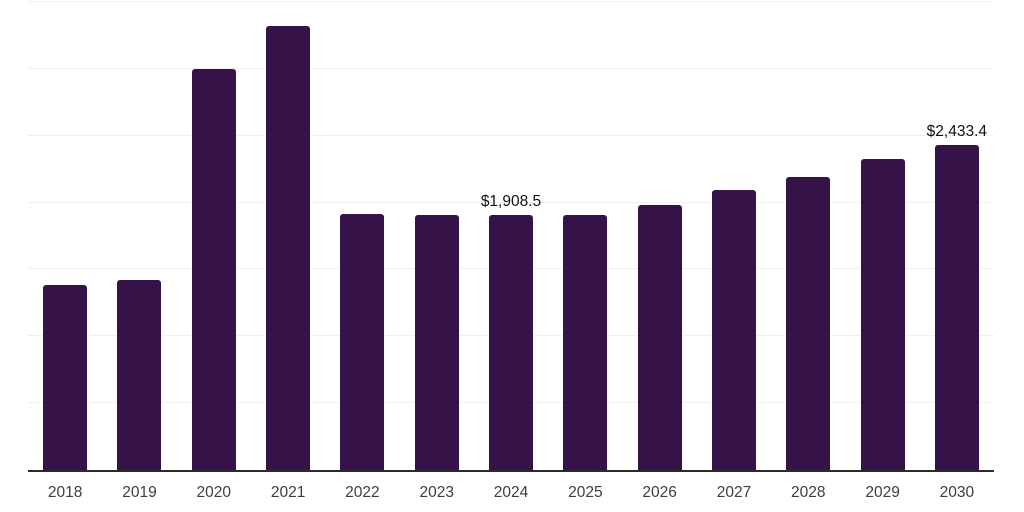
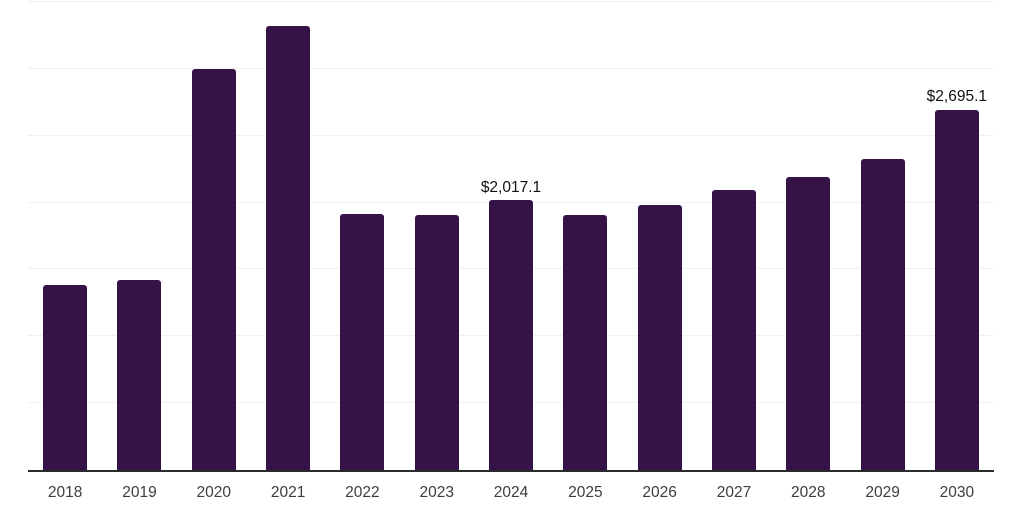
2024: $1,908.5 -> $2,017.1
2030: $2,433.4 -> $2,695.1
